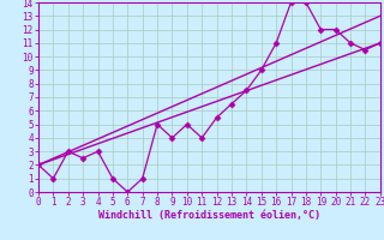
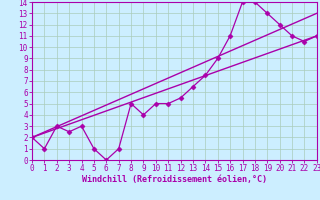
11: 4.0 -> 5.0
19: 12.0 -> 13.0
